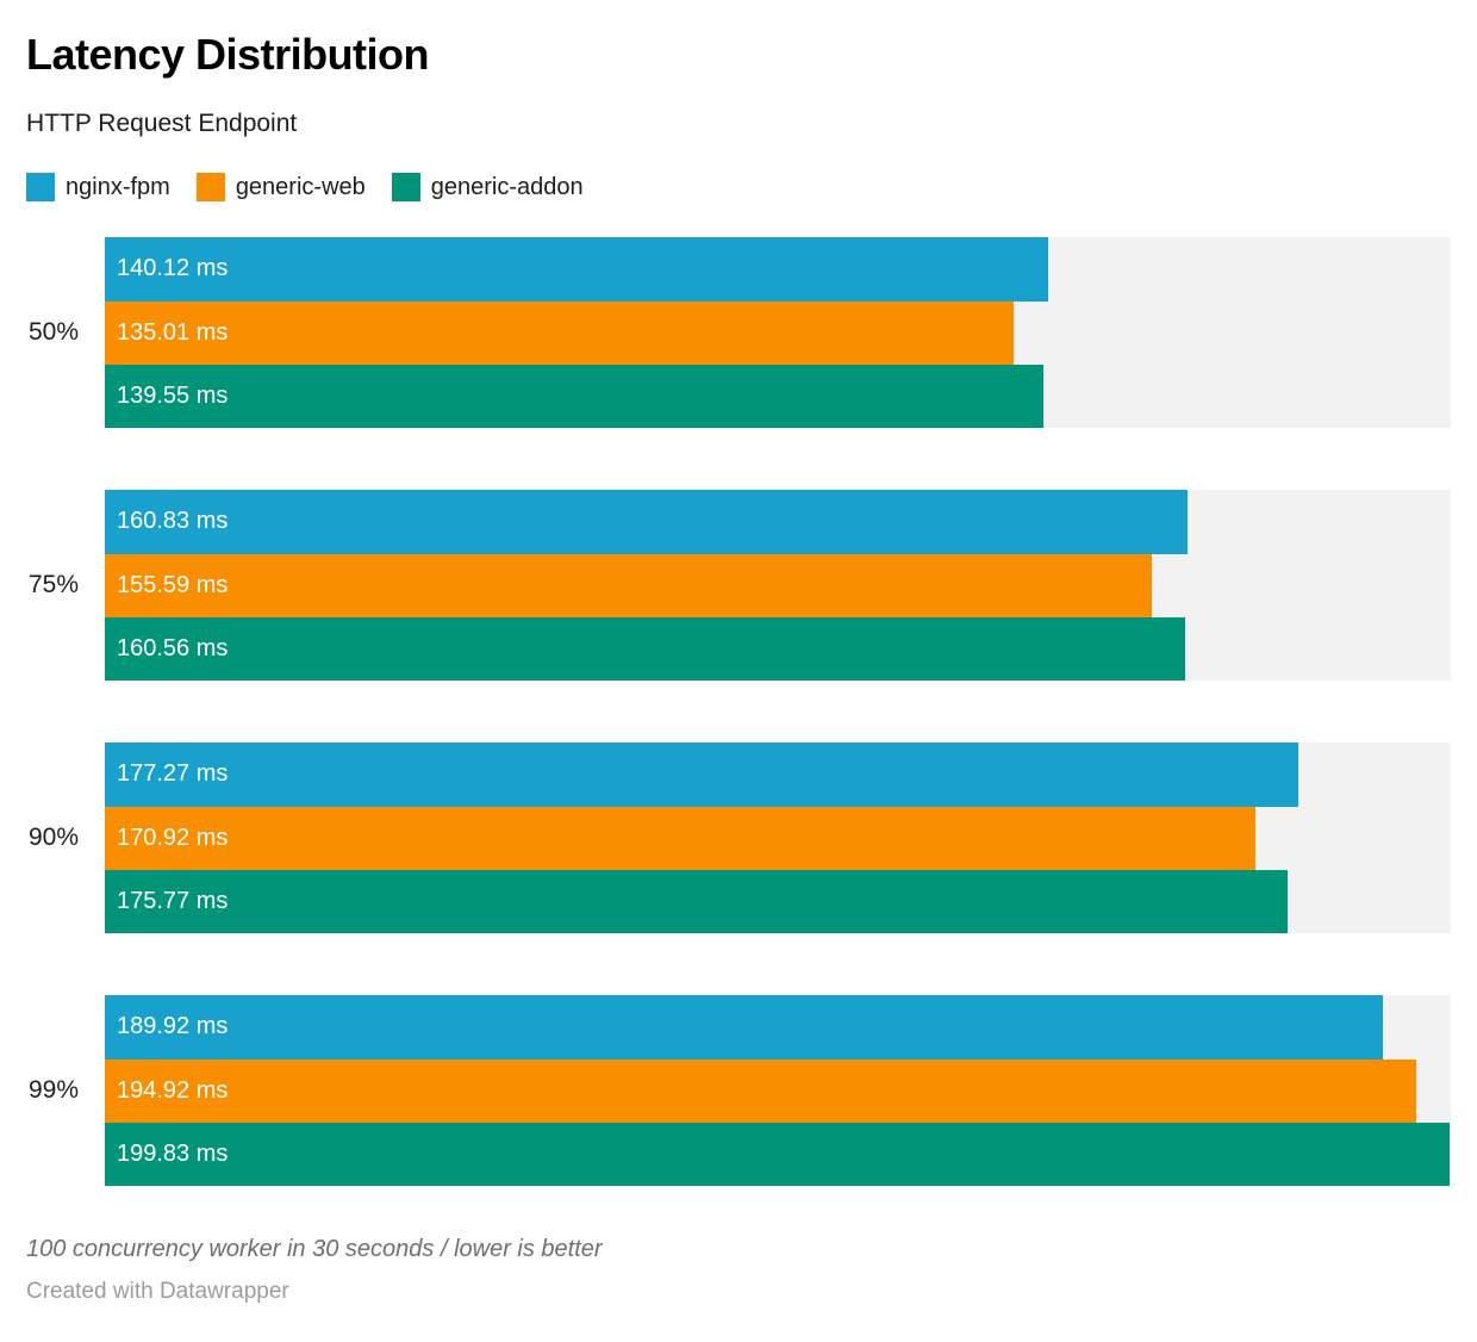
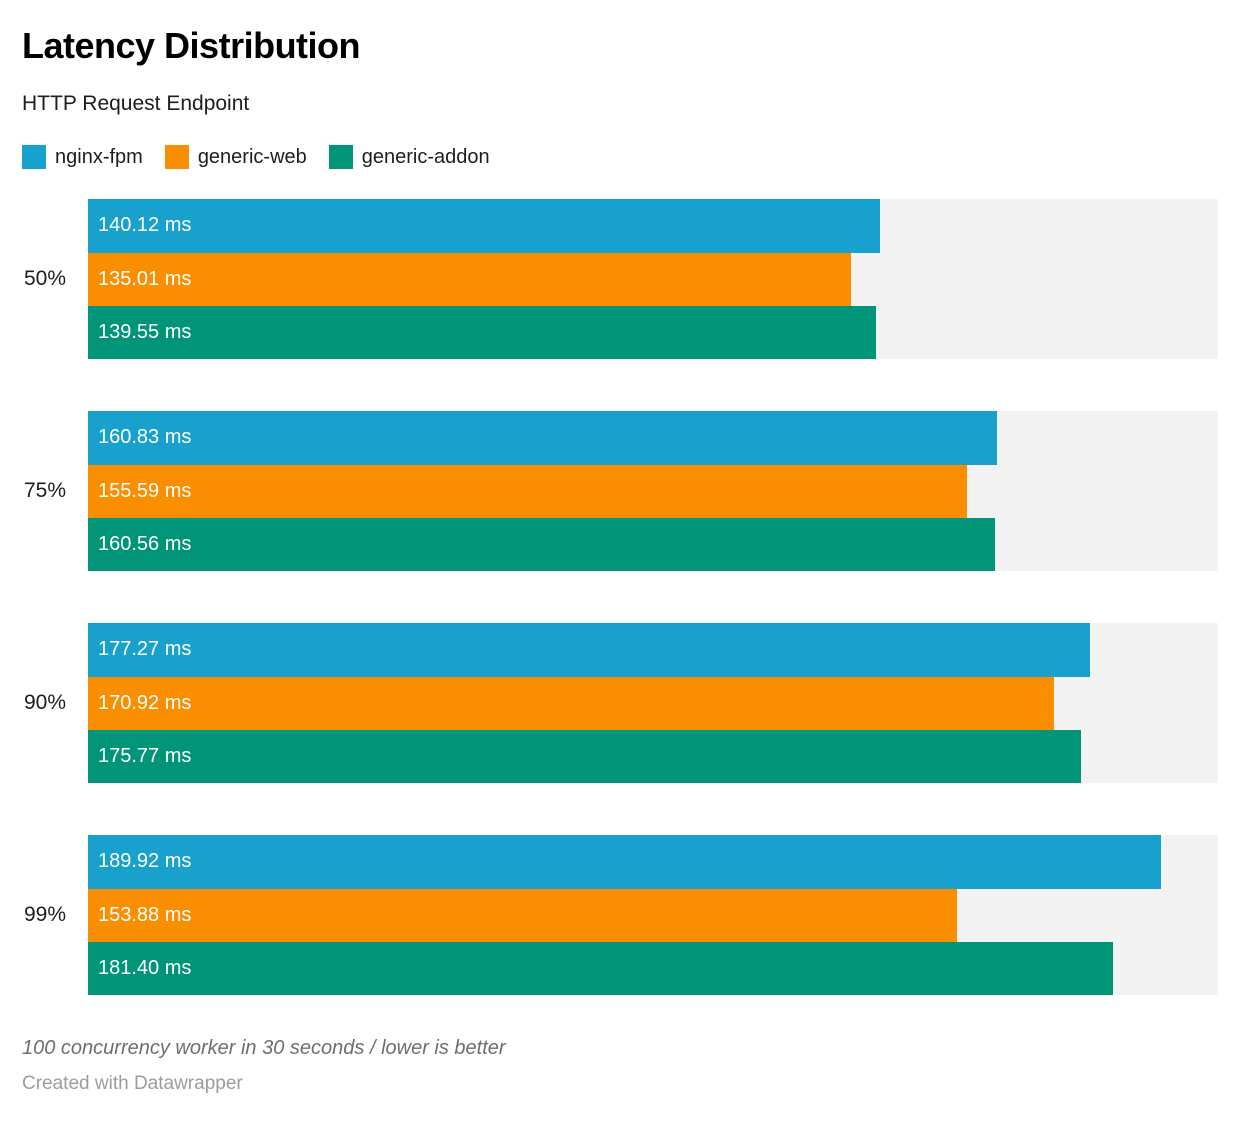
generic-web/99%: 194.92 -> 153.88
generic-addon/99%: 199.83 -> 181.40
